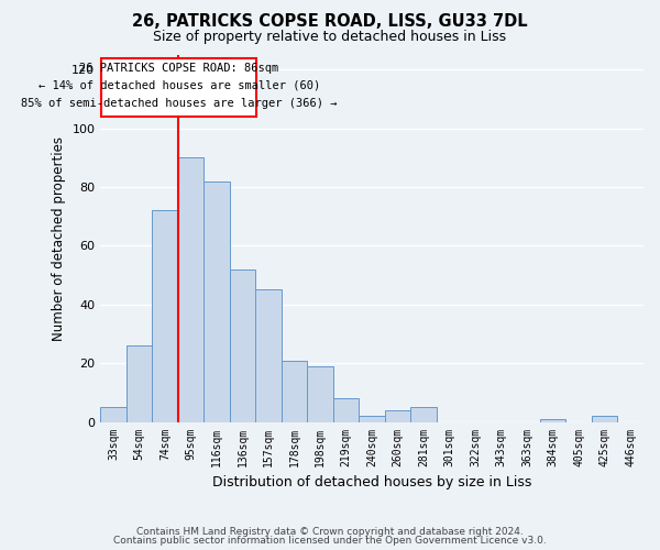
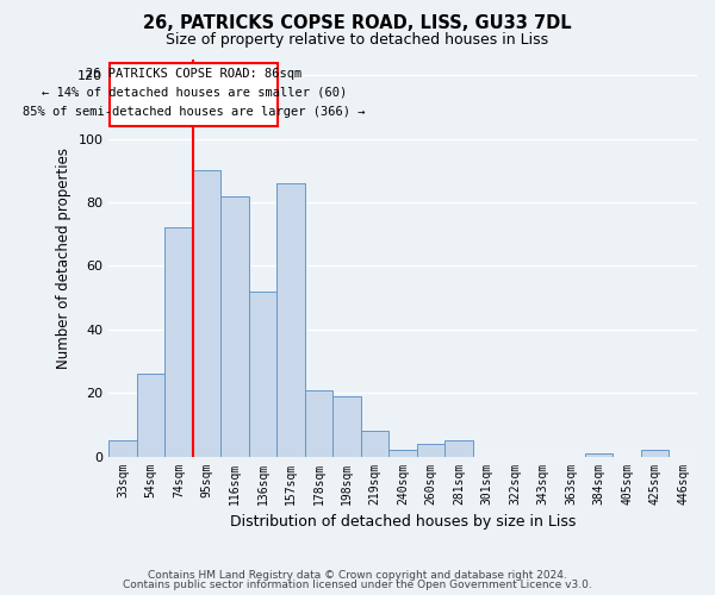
157sqm: 45 -> 86
